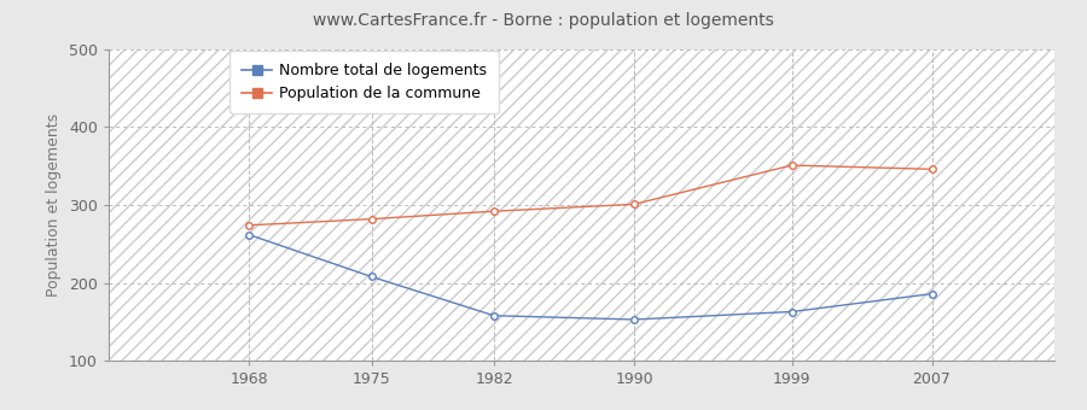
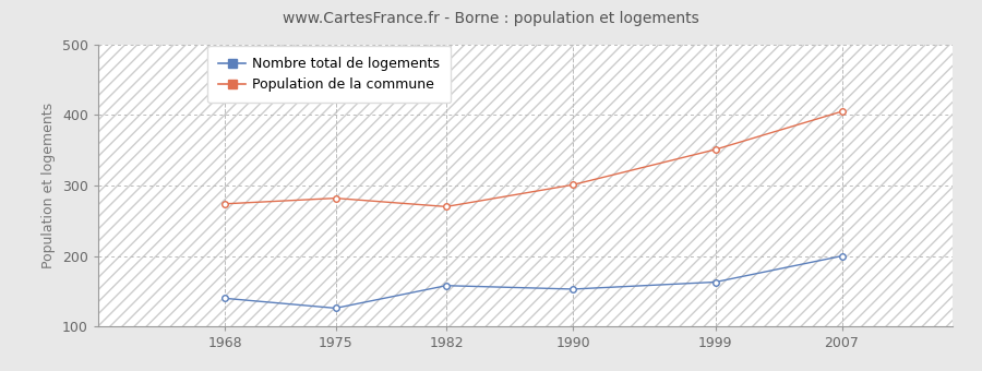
Nombre total de logements/1968: 262 -> 140
Nombre total de logements/1975: 208 -> 126
Population de la commune/1982: 292 -> 270
Nombre total de logements/2007: 186 -> 200
Population de la commune/2007: 346 -> 405
